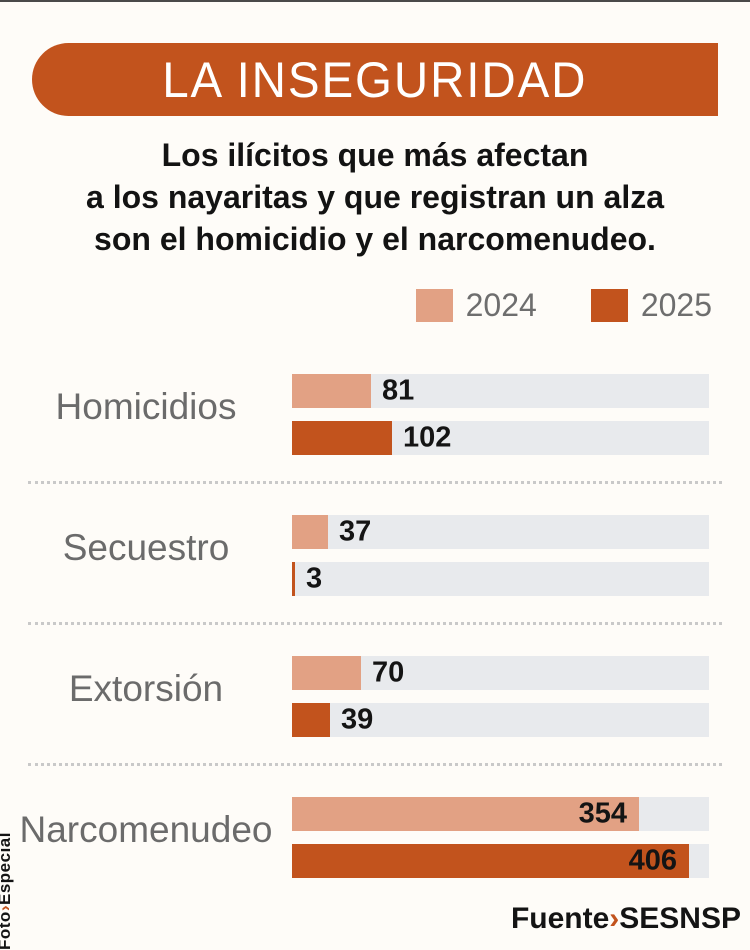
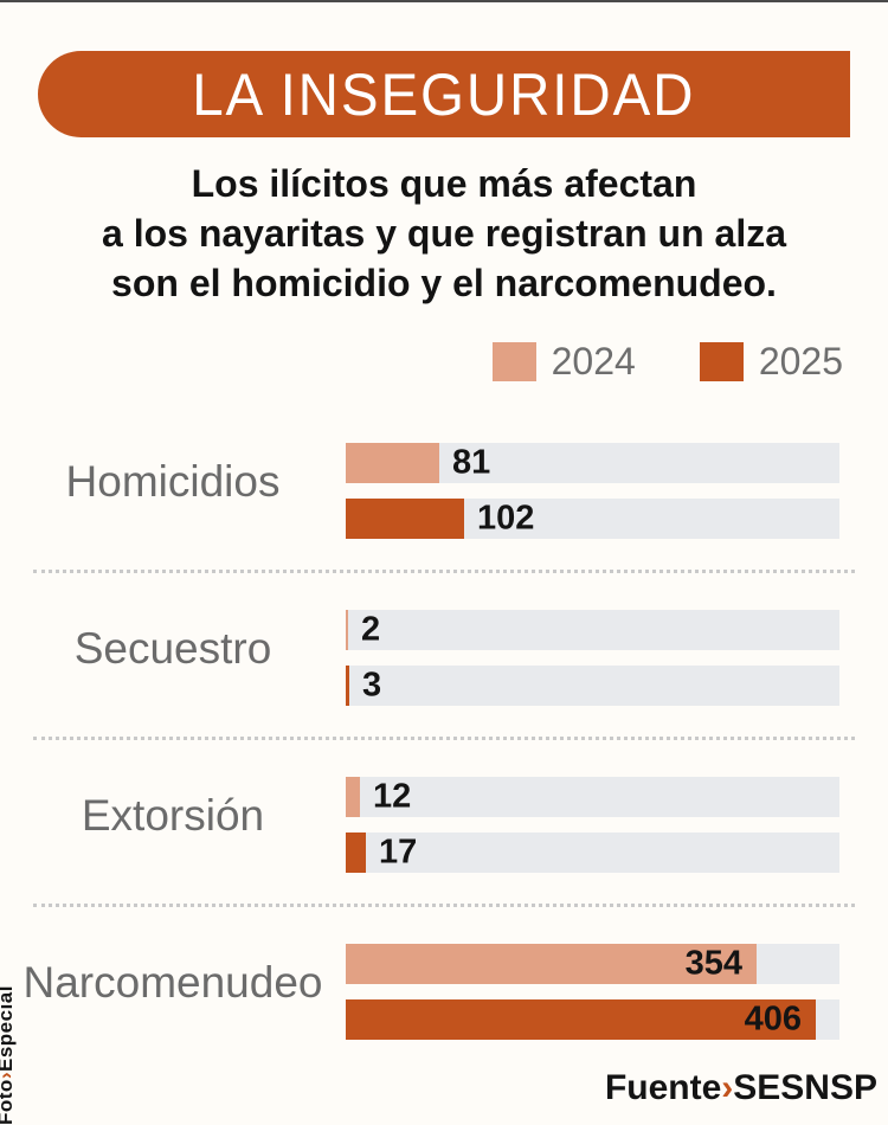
2024/Secuestro: 37 -> 2
2024/Extorsión: 70 -> 12
2025/Extorsión: 39 -> 17
